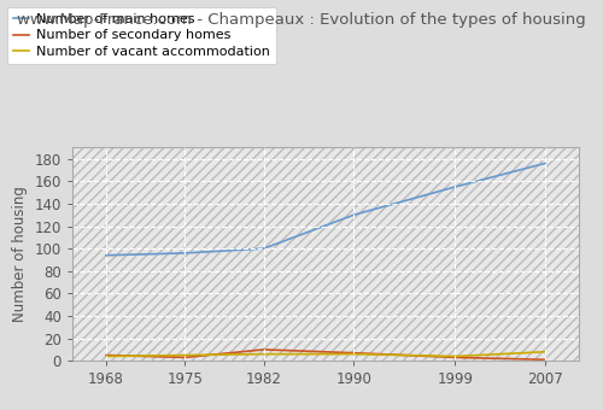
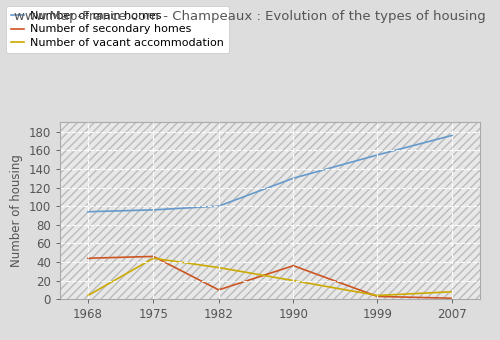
Number of secondary homes/1968: 5 -> 44
Number of secondary homes/1975: 3 -> 46
Number of vacant accommodation/1975: 5 -> 44
Number of vacant accommodation/1982: 6 -> 34
Number of secondary homes/1990: 7 -> 36
Number of vacant accommodation/1990: 6 -> 20
